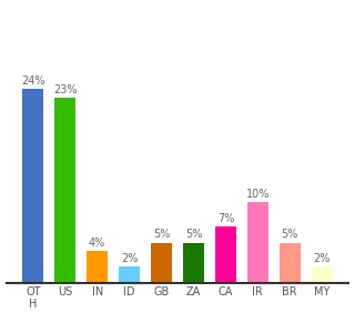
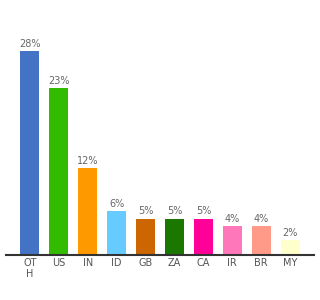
OT H: 24% -> 28%
IN: 4% -> 12%
ID: 2% -> 6%
CA: 7% -> 5%
IR: 10% -> 4%
BR: 5% -> 4%
